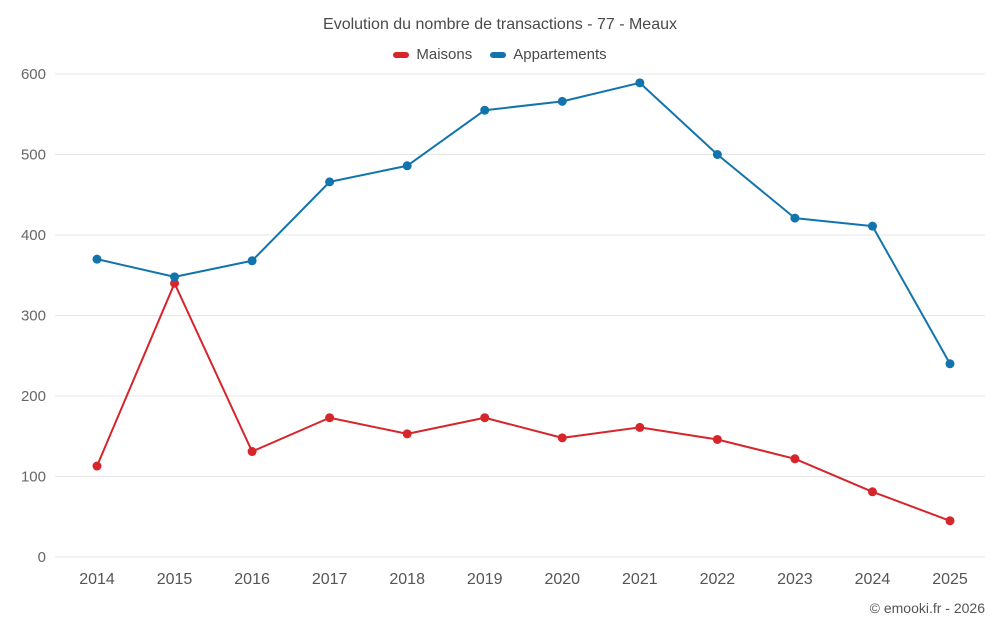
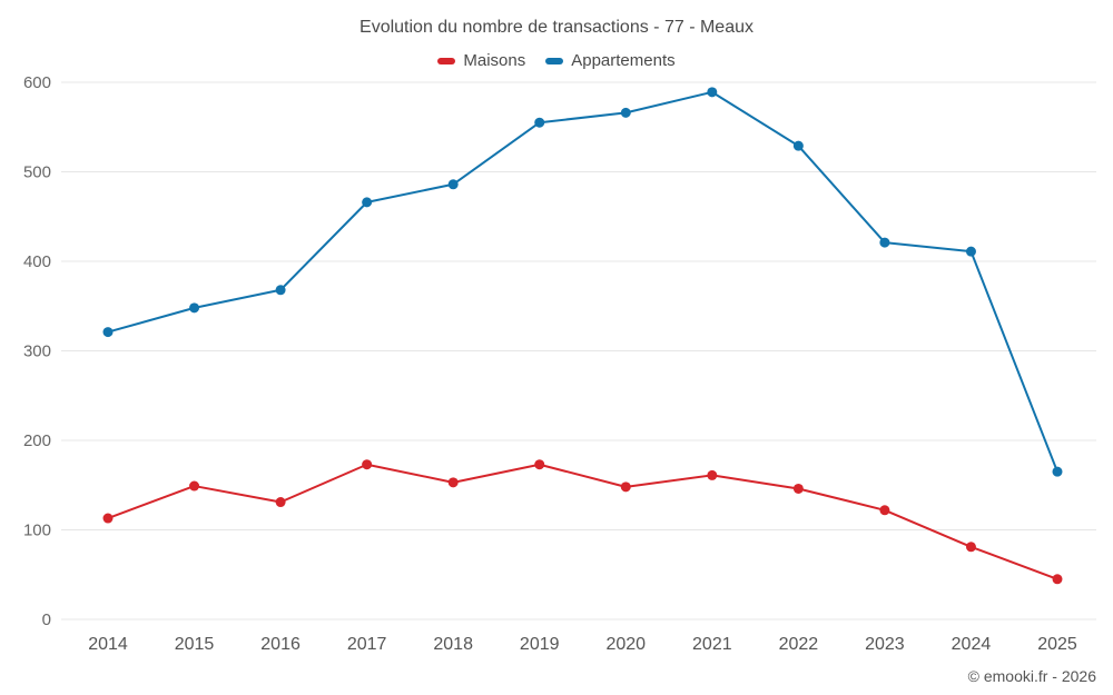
Appartements/2014: 370 -> 320
Maisons/2015: 340 -> 150
Appartements/2022: 500 -> 530
Appartements/2025: 240 -> 160
